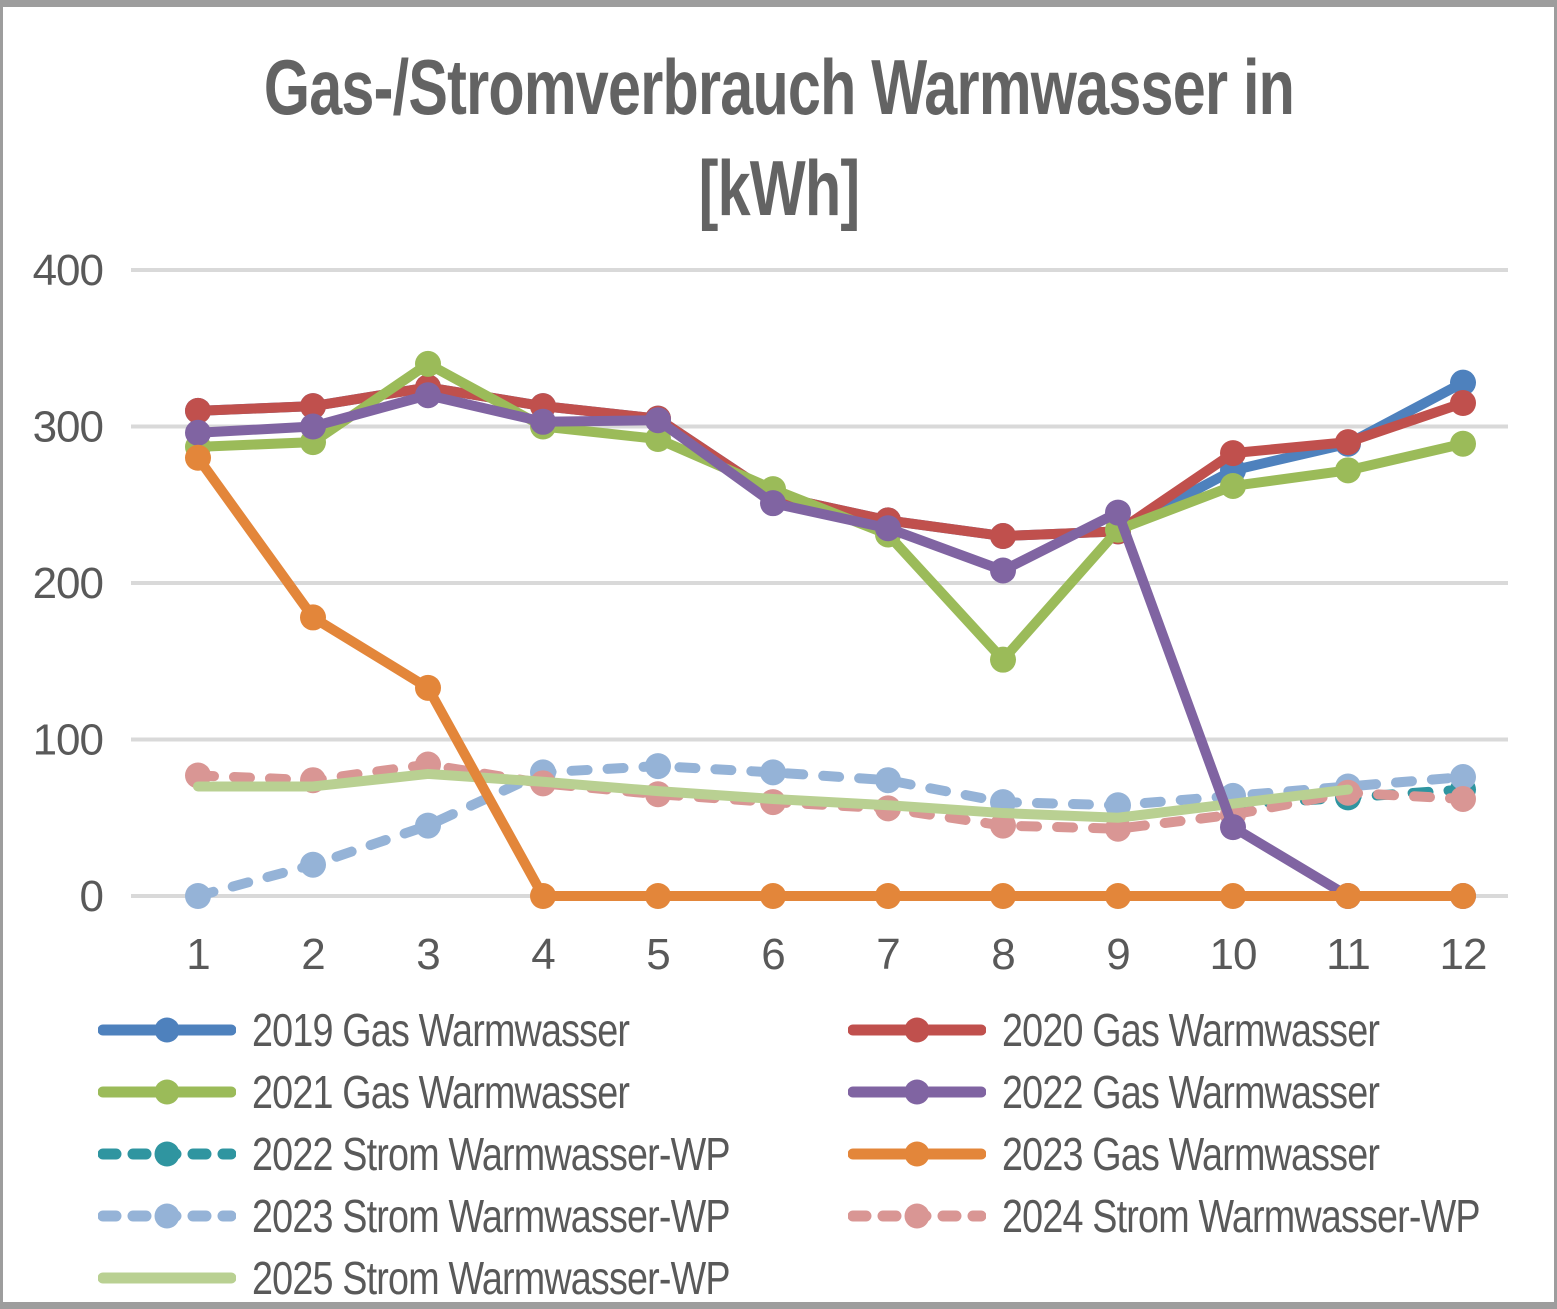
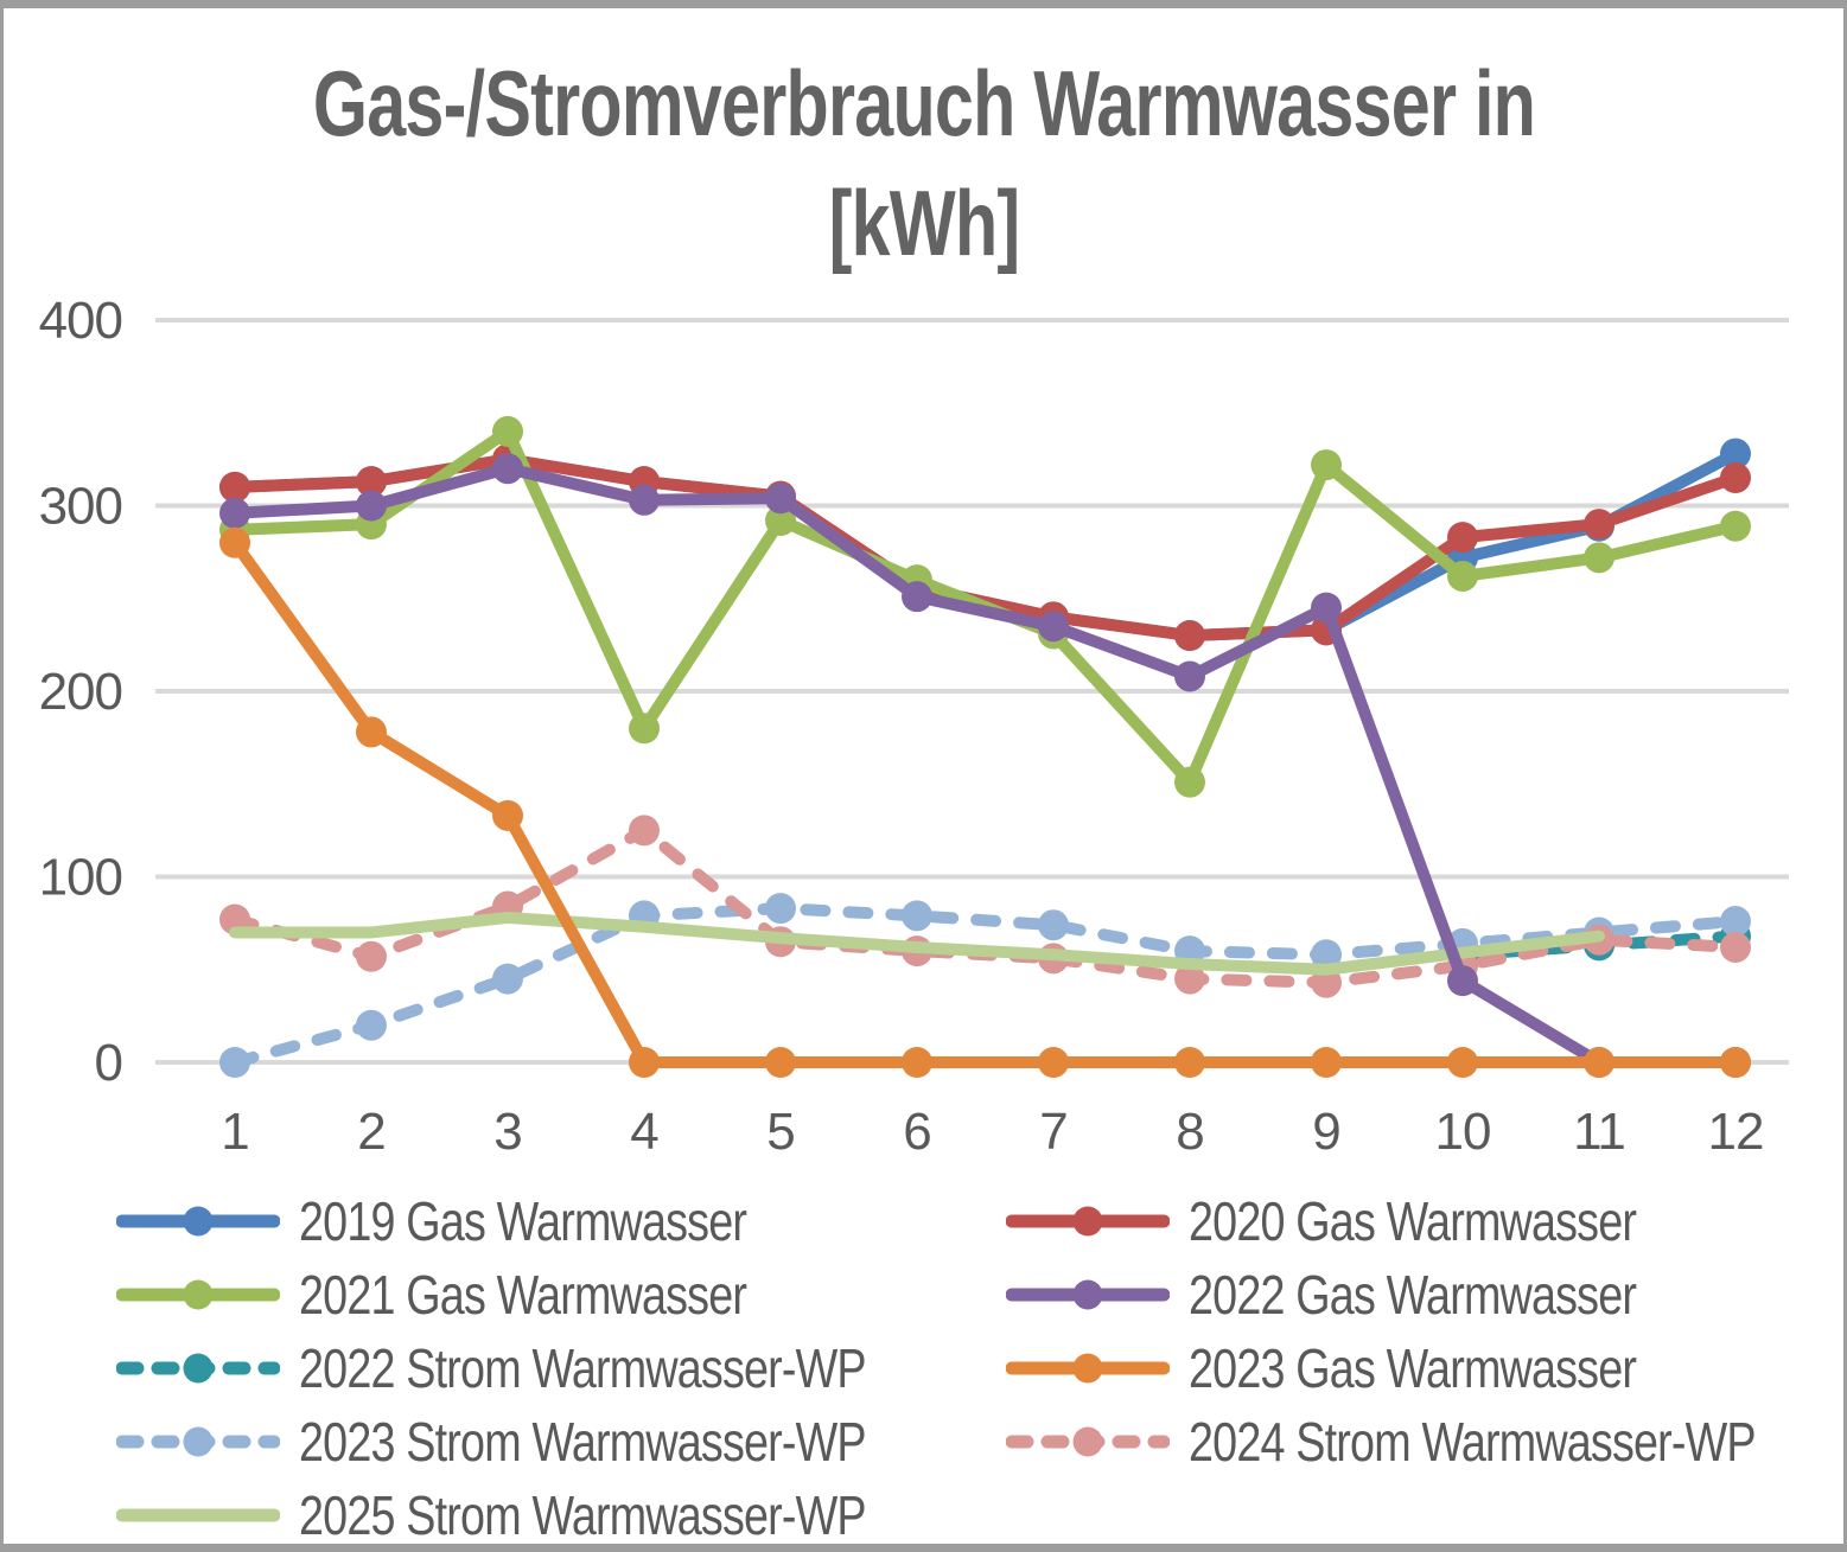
2024 Strom Warmwasser-WP/2: 74 -> 57
2021 Gas Warmwasser/4: 300 -> 180
2024 Strom Warmwasser-WP/4: 72 -> 125
2021 Gas Warmwasser/9: 234 -> 322
